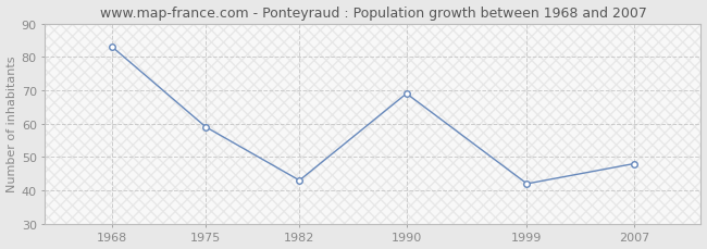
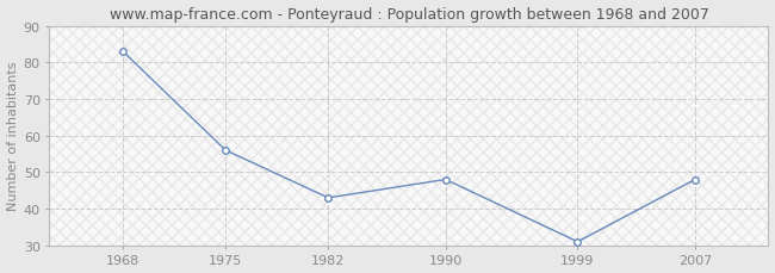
1975: 59 -> 56
1990: 69 -> 48
1999: 42 -> 31
